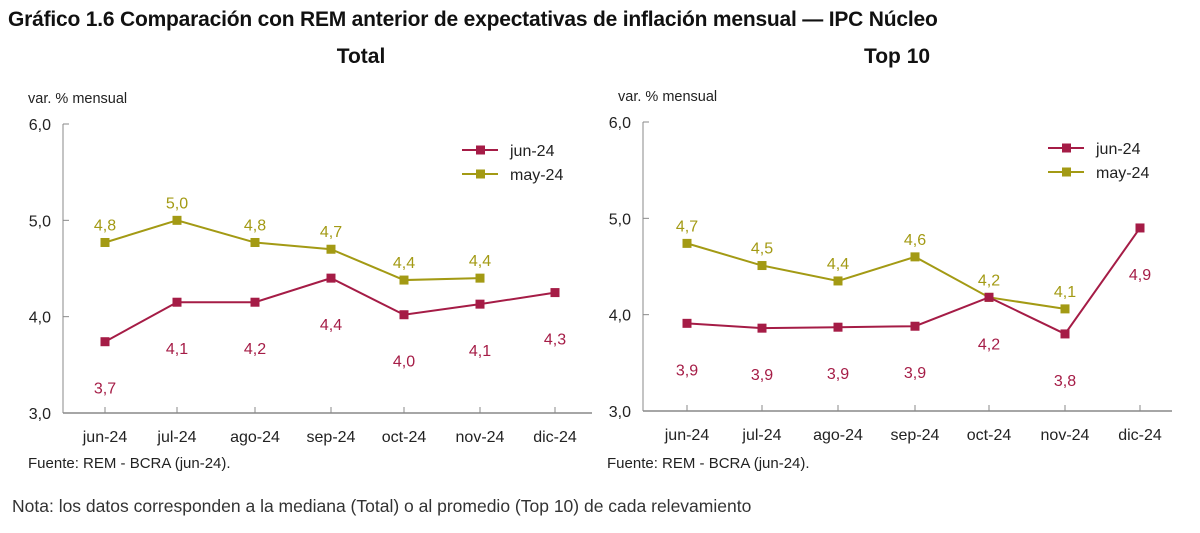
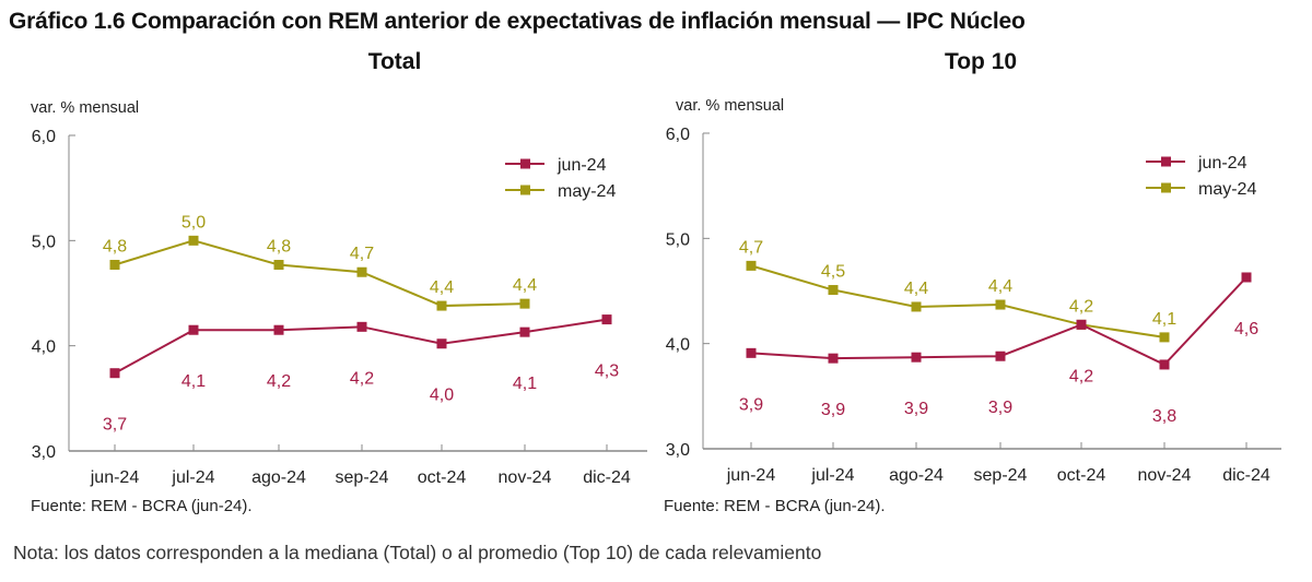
Total/jun-24/sep-24: 4,4 -> 4,2
Top 10/may-24/sep-24: 4,6 -> 4,4
Top 10/jun-24/dic-24: 4,9 -> 4,6
